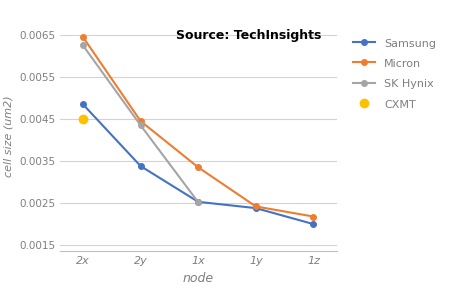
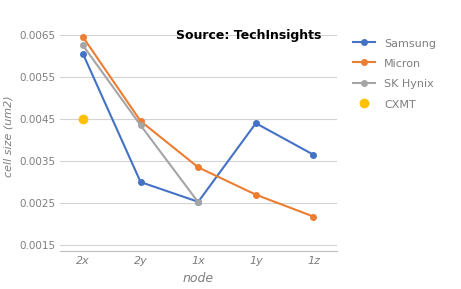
Samsung/2x: 0.00485 -> 0.00605
Samsung/2y: 0.00338 -> 0.00300
Samsung/1y: 0.00238 -> 0.00440
Micron/1y: 0.00242 -> 0.00270
Samsung/1z: 0.00200 -> 0.00365
